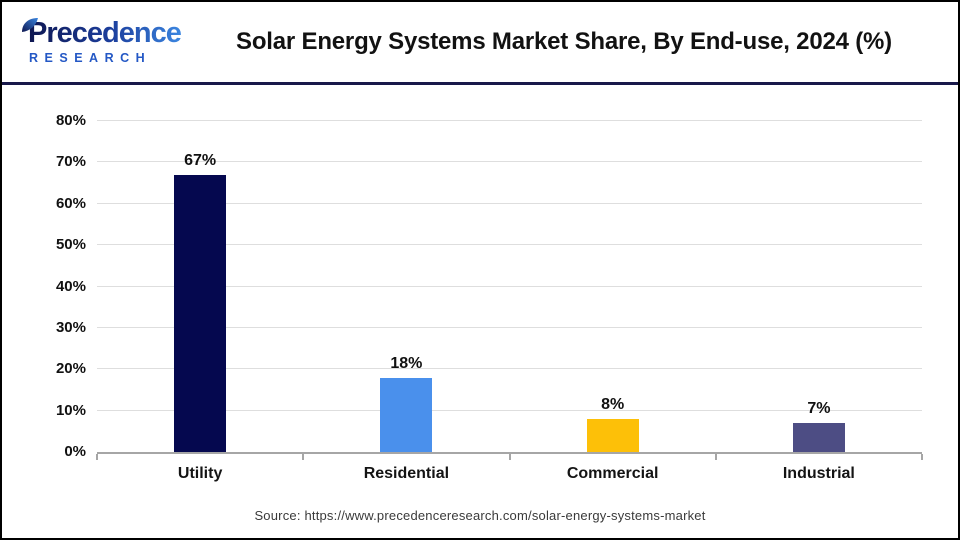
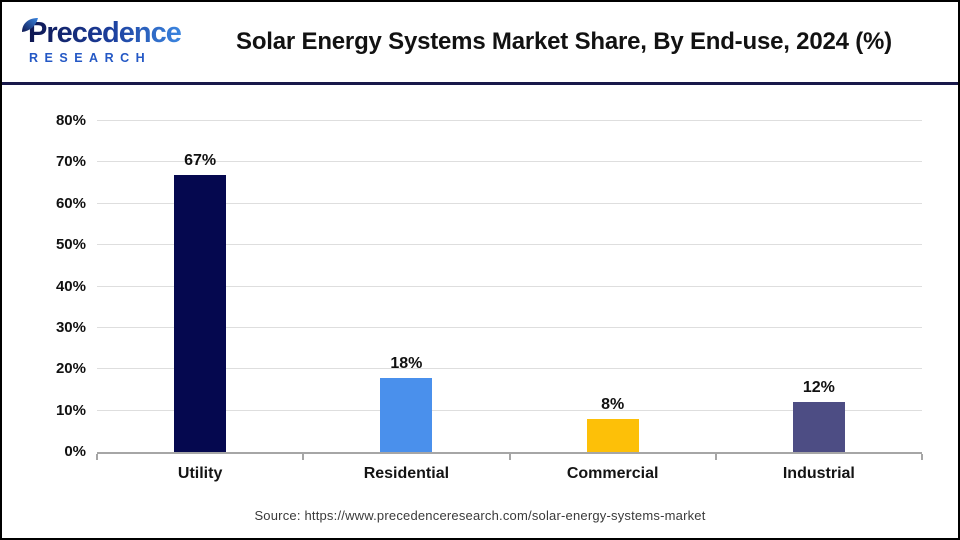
Industrial: 7% -> 12%
